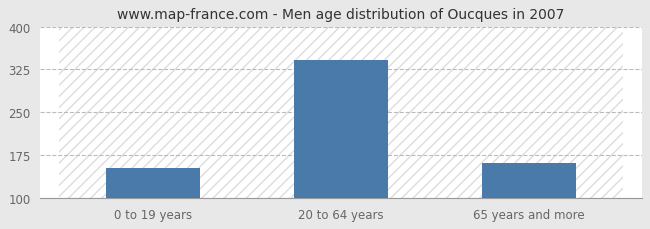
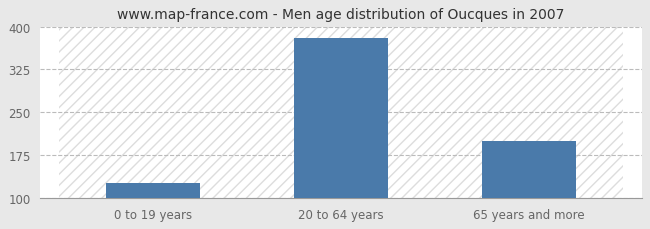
0 to 19 years: 152 -> 126
20 to 64 years: 342 -> 380
65 years and more: 162 -> 200
